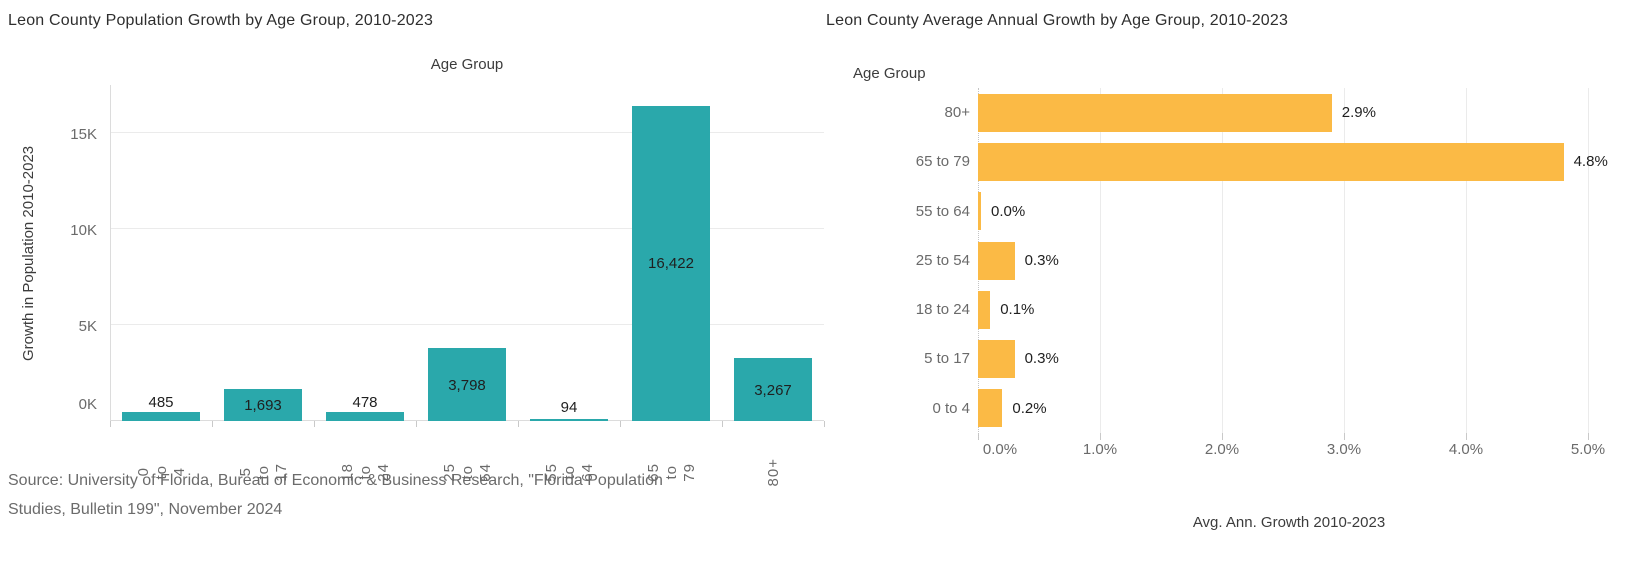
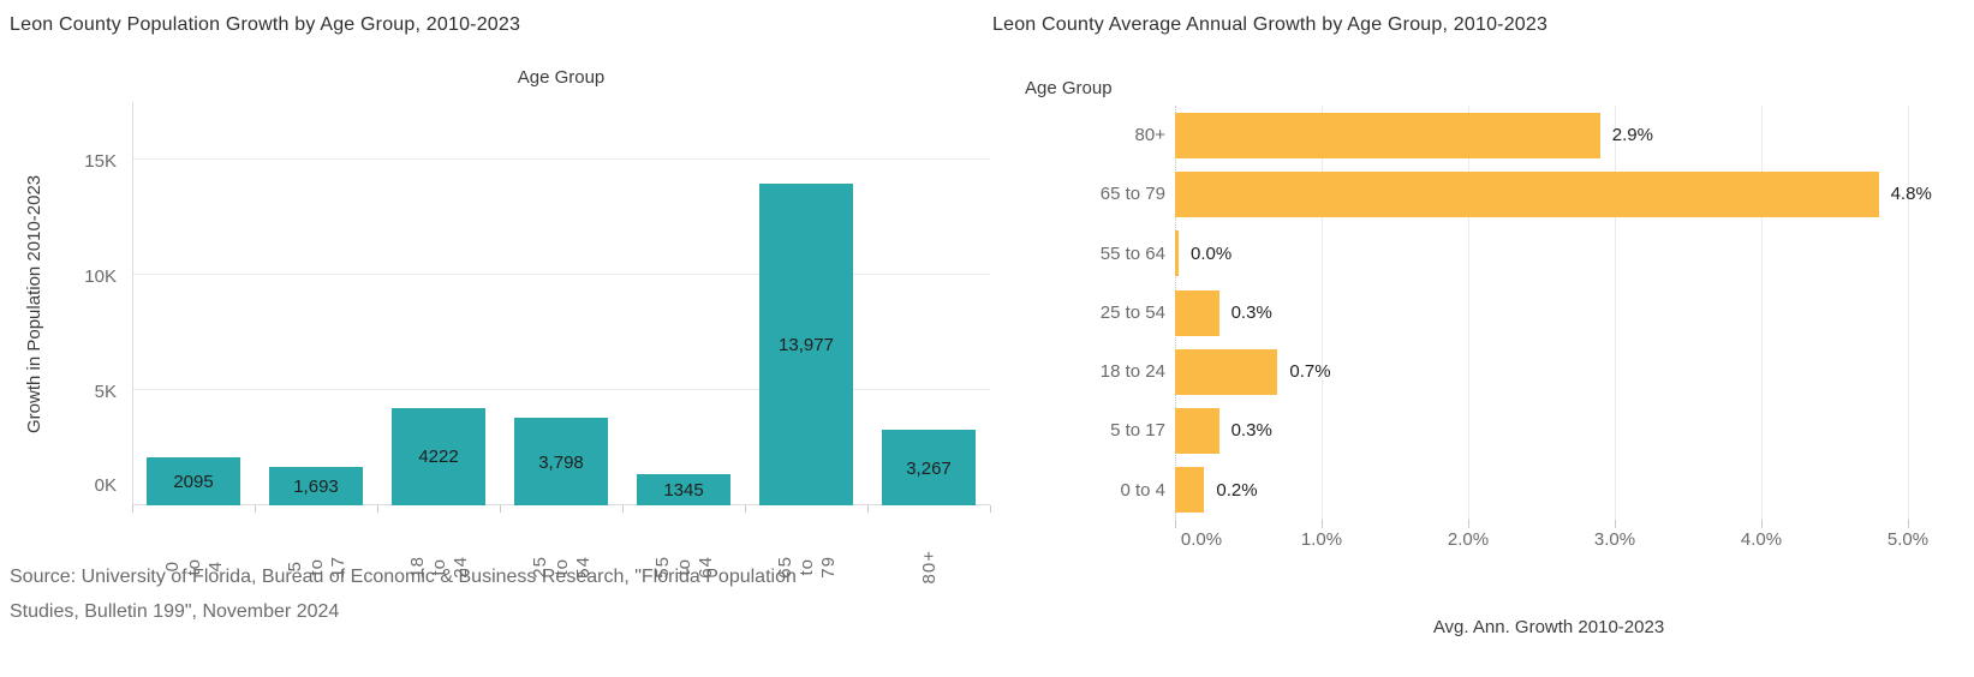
Leon County Population Growth by Age Group, 2010-2023/0 to 4: 485 -> 2095
Leon County Population Growth by Age Group, 2010-2023/18 to 24: 478 -> 4222
Leon County Population Growth by Age Group, 2010-2023/55 to 64: 94 -> 1345
Leon County Population Growth by Age Group, 2010-2023/65 to 79: 16,422 -> 13,977
Leon County Average Annual Growth by Age Group, 2010-2023/18 to 24: 0.1% -> 0.7%
